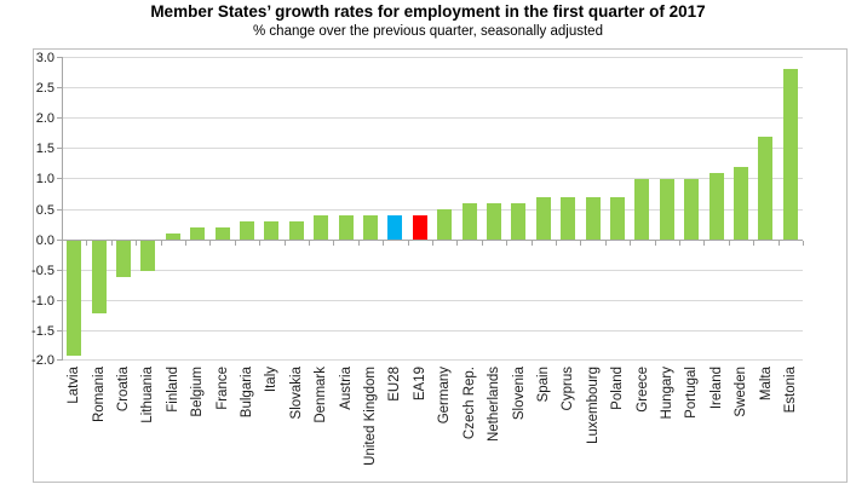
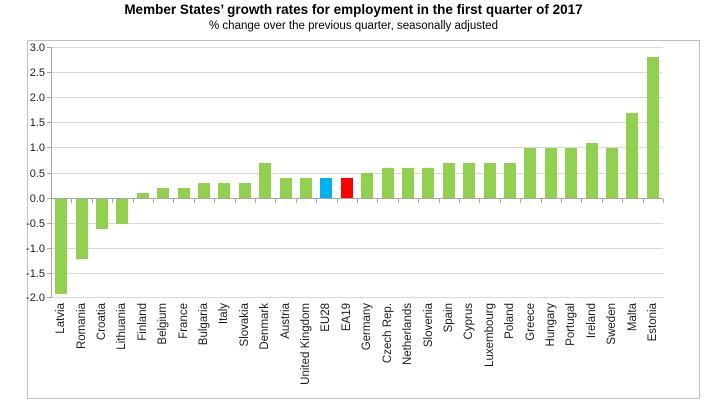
Denmark: 0.4 -> 0.7
Sweden: 1.2 -> 1.0
